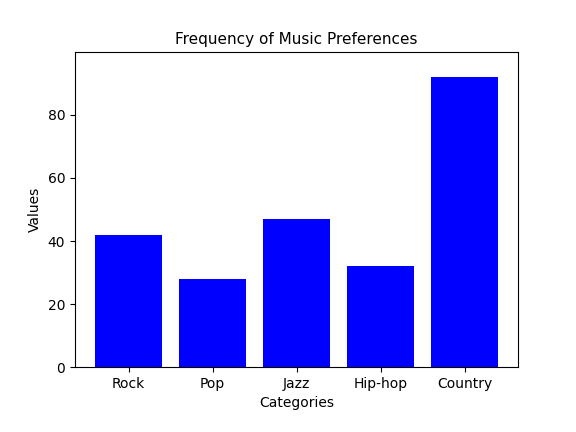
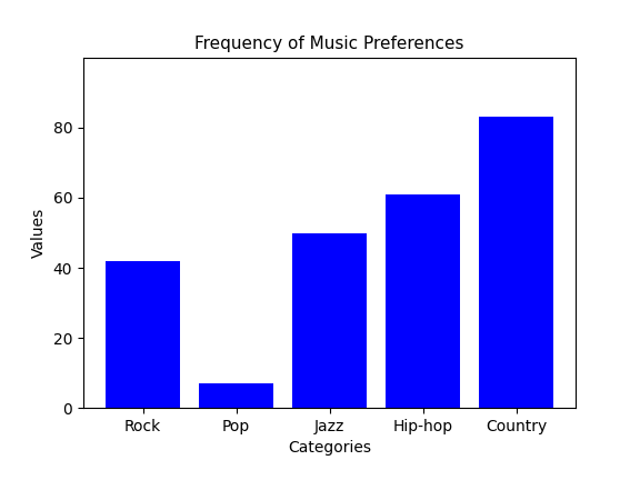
Pop: 28 -> 7
Jazz: 47 -> 50
Hip-hop: 32 -> 61
Country: 92 -> 83
